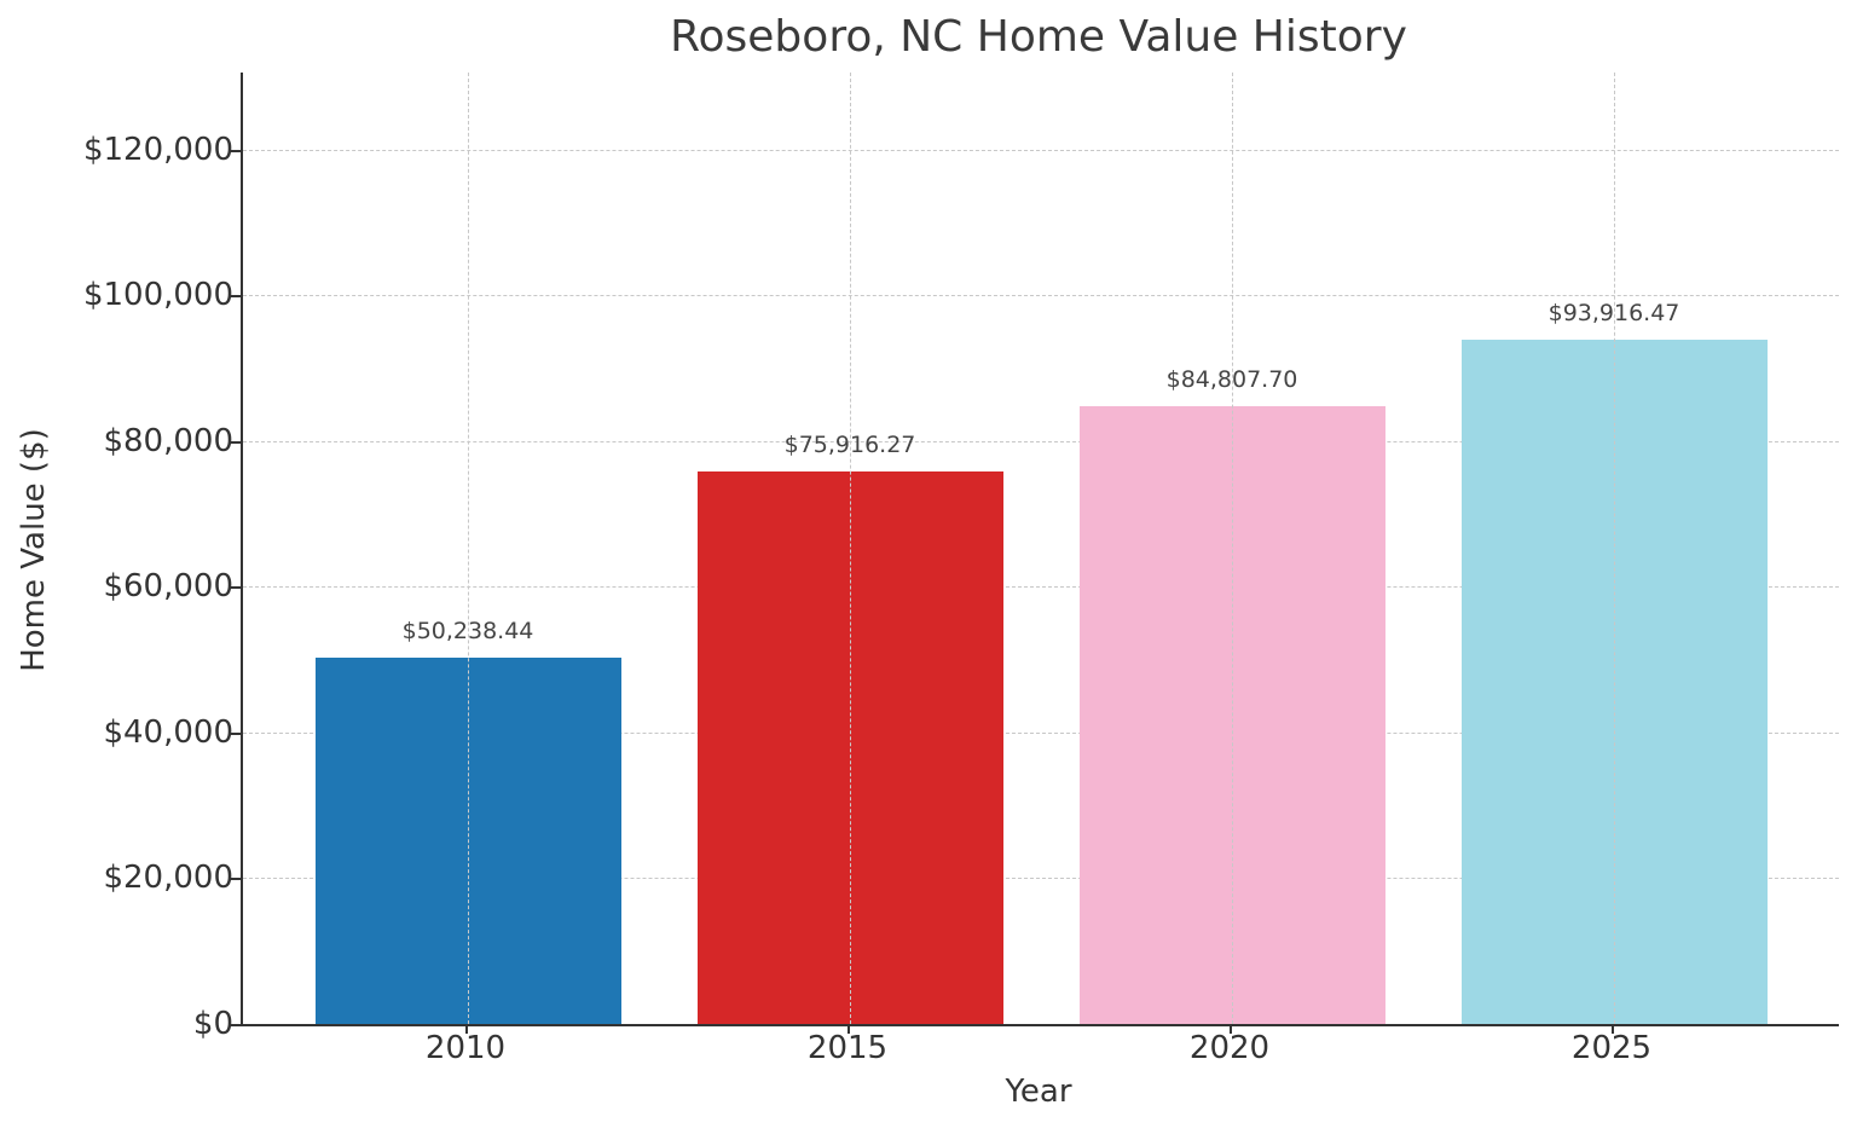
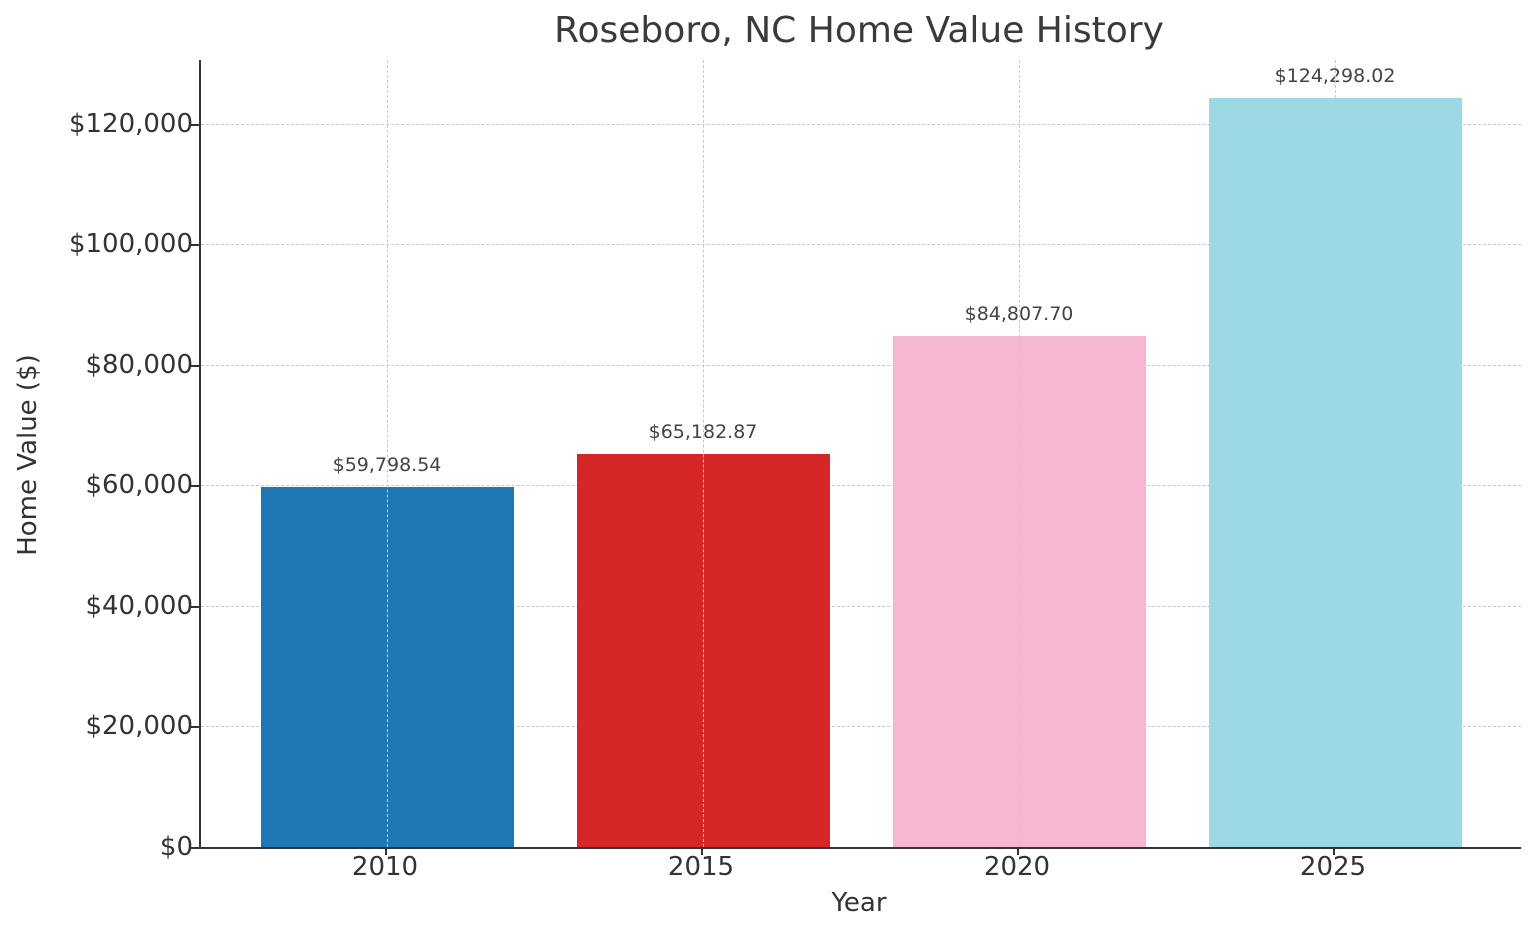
2010: $50,238.44 -> $59,798.54
2015: $75,916.27 -> $65,182.87
2025: $93,916.47 -> $124,298.02
